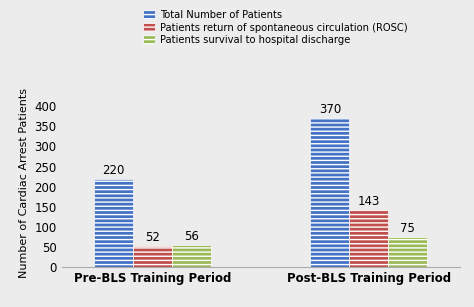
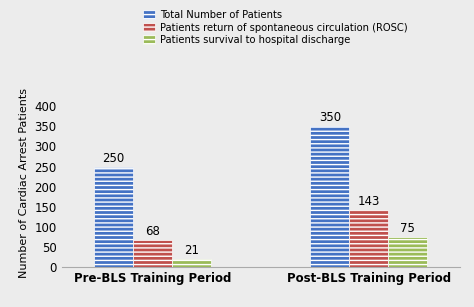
Total Number of Patients/Pre-BLS Training Period: 220 -> 250
Patients return of spontaneous circulation (ROSC)/Pre-BLS Training Period: 52 -> 68
Patients survival to hospital discharge/Pre-BLS Training Period: 56 -> 21
Total Number of Patients/Post-BLS Training Period: 370 -> 350
